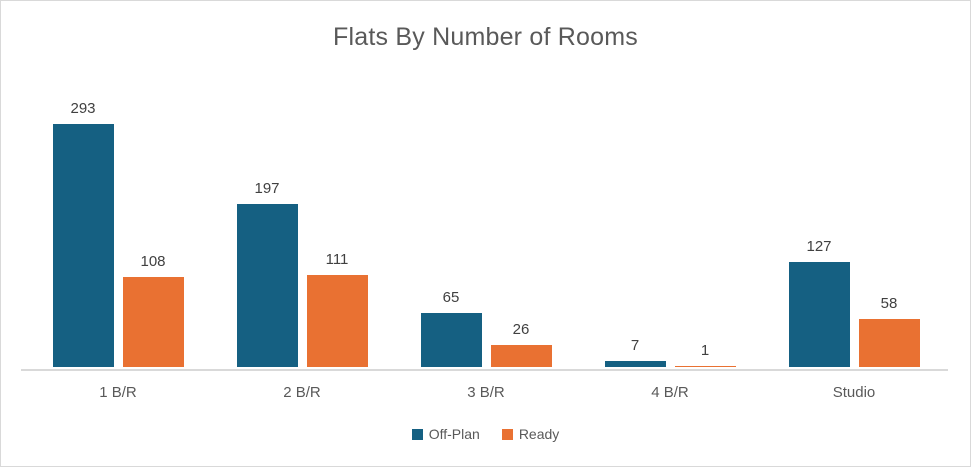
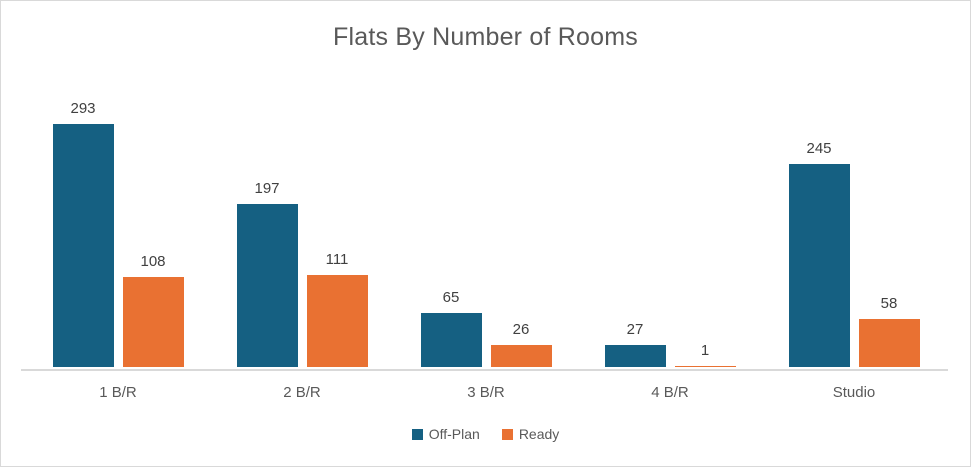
Off-Plan/4 B/R: 7 -> 27
Off-Plan/Studio: 127 -> 245
